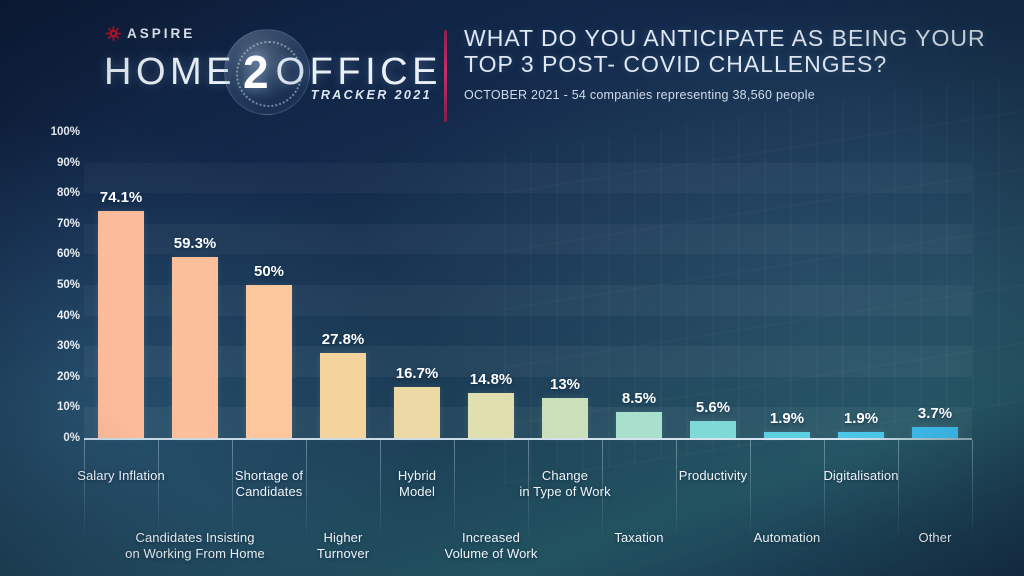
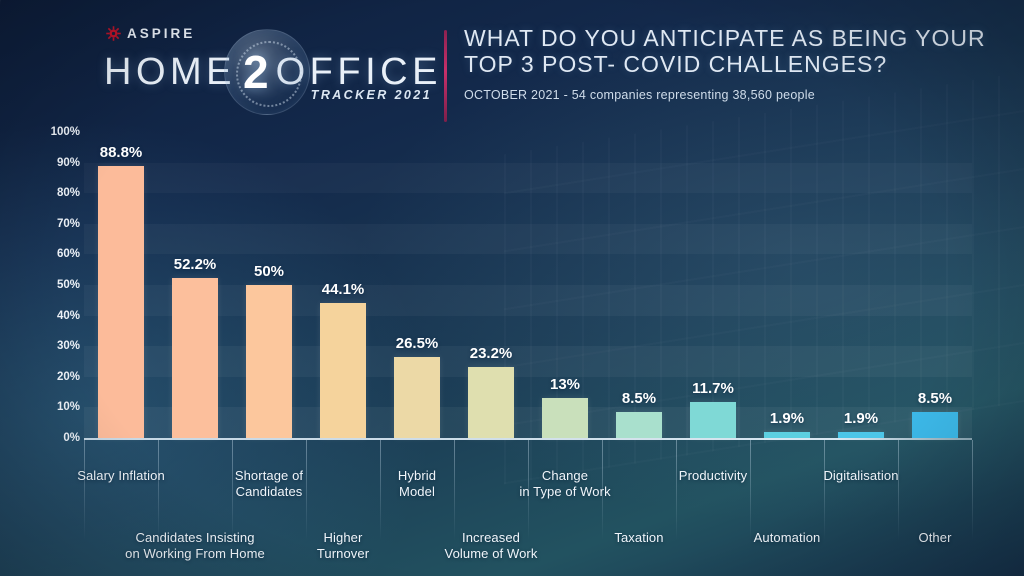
Salary Inflation: 74.1% -> 88.8%
Candidates Insisting on Working From Home: 59.3% -> 52.2%
Higher Turnover: 27.8% -> 44.1%
Hybrid Model: 16.7% -> 26.5%
Increased Volume of Work: 14.8% -> 23.2%
Productivity: 5.6% -> 11.7%
Other: 3.7% -> 8.5%
